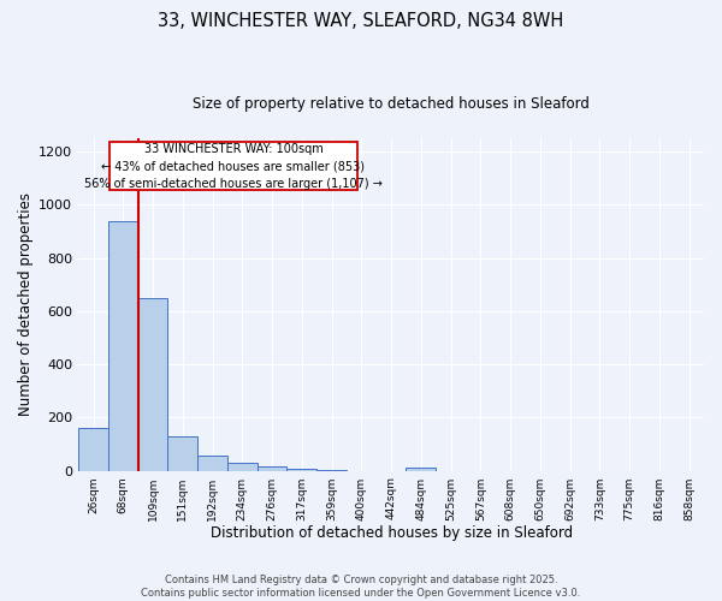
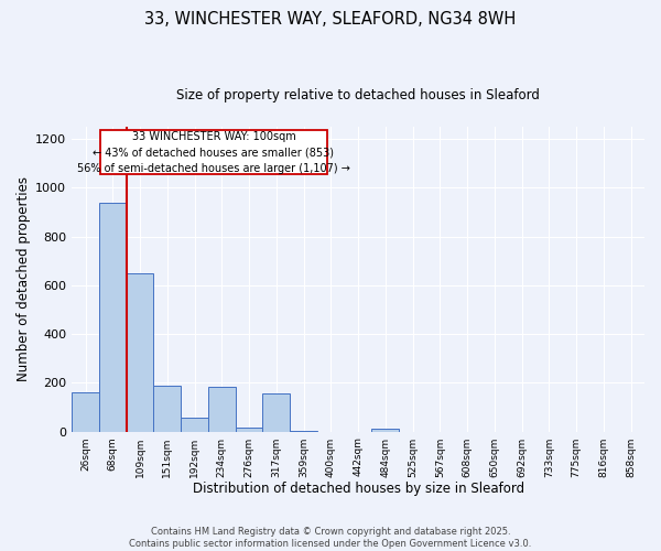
151sqm: 130 -> 190
234sqm: 30 -> 185
317sqm: 8 -> 155
